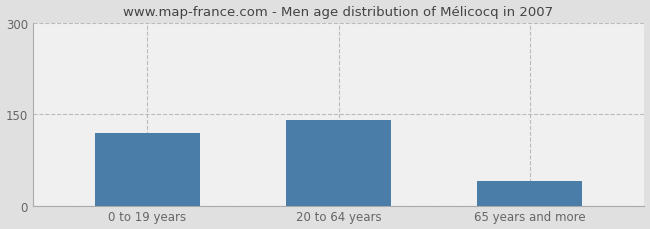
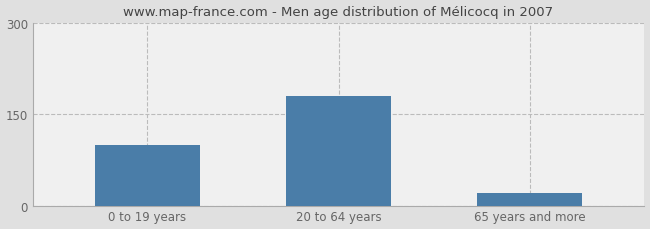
0 to 19 years: 120 -> 100
20 to 64 years: 140 -> 180
65 years and more: 40 -> 20
